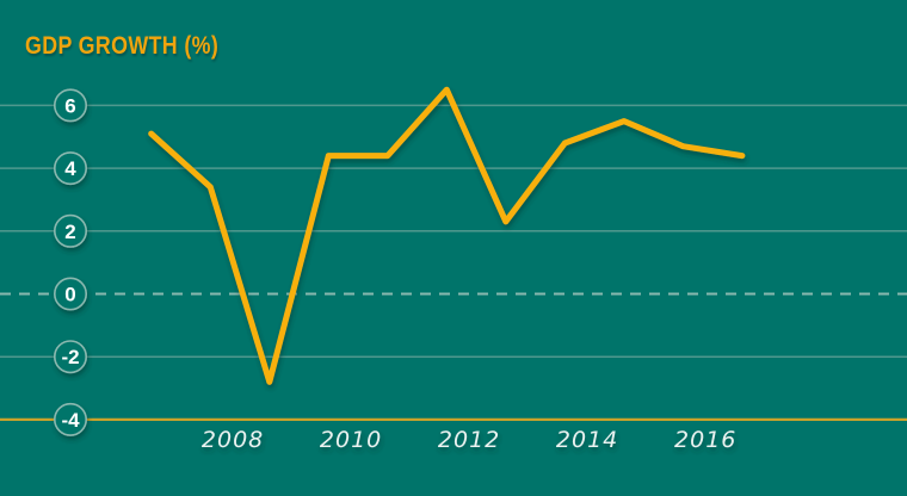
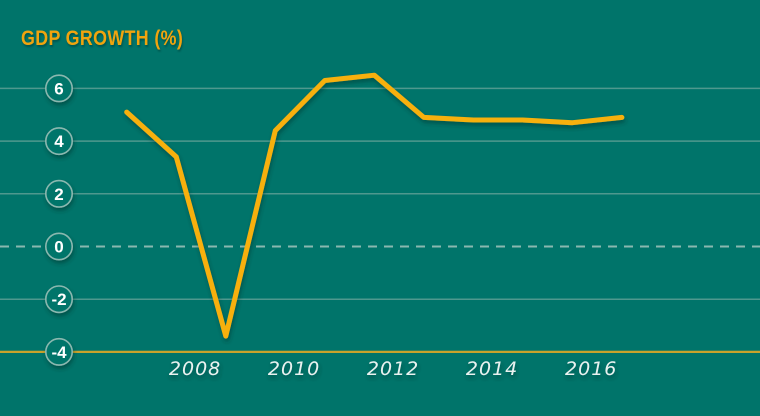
2008: -2.8 -> -3.4
2010: 4.4 -> 6.3
2012: 2.3 -> 4.9
2014: 5.5 -> 4.8
2016: 4.4 -> 4.9
